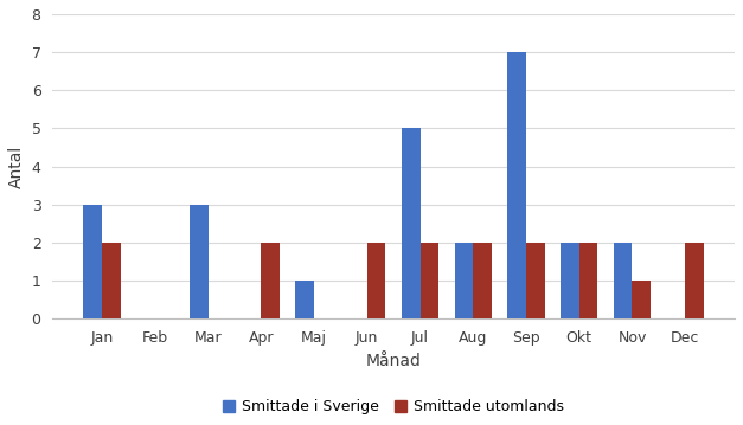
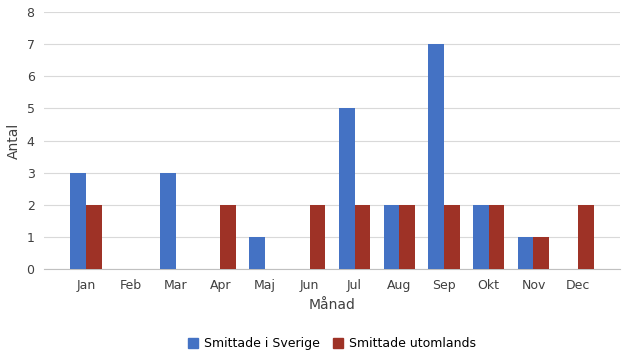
Smittade i Sverige/Nov: 2 -> 1
